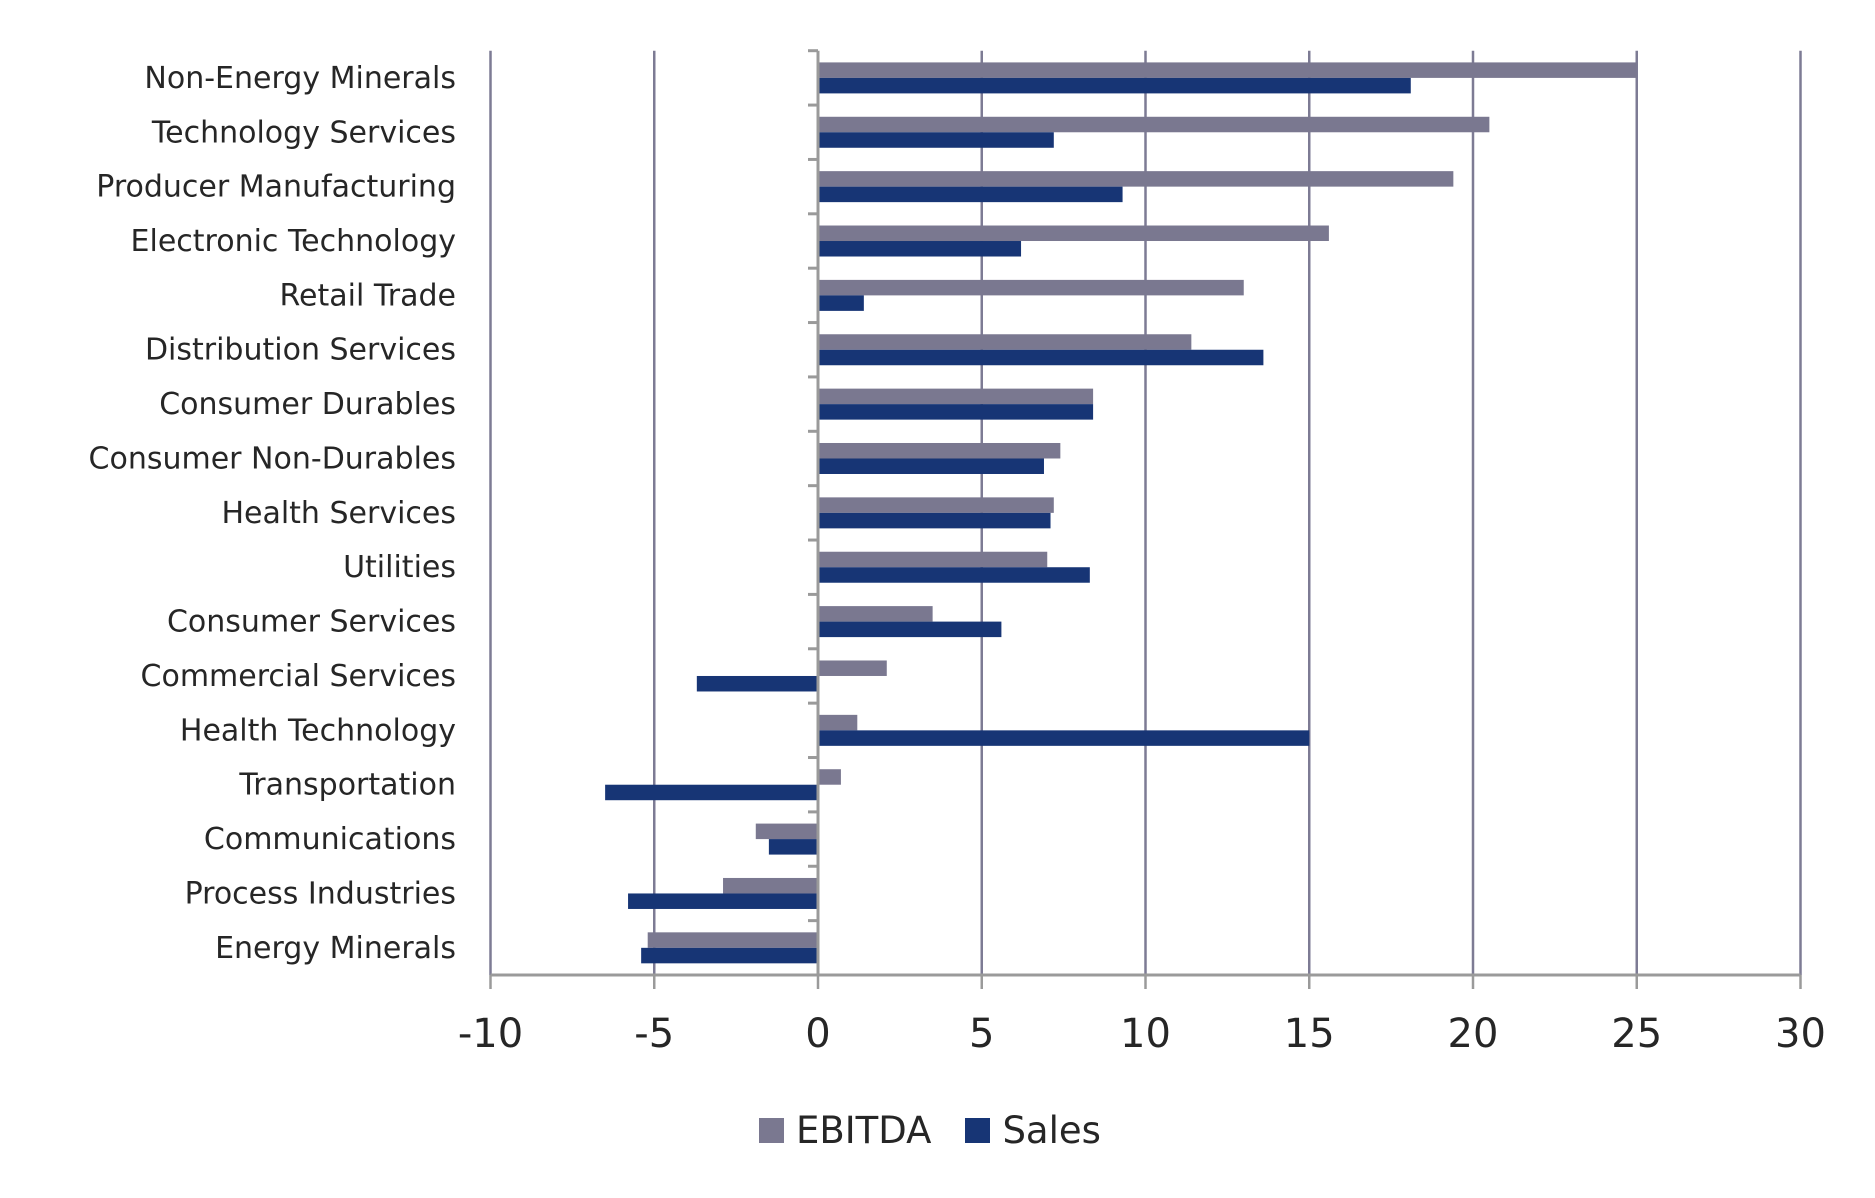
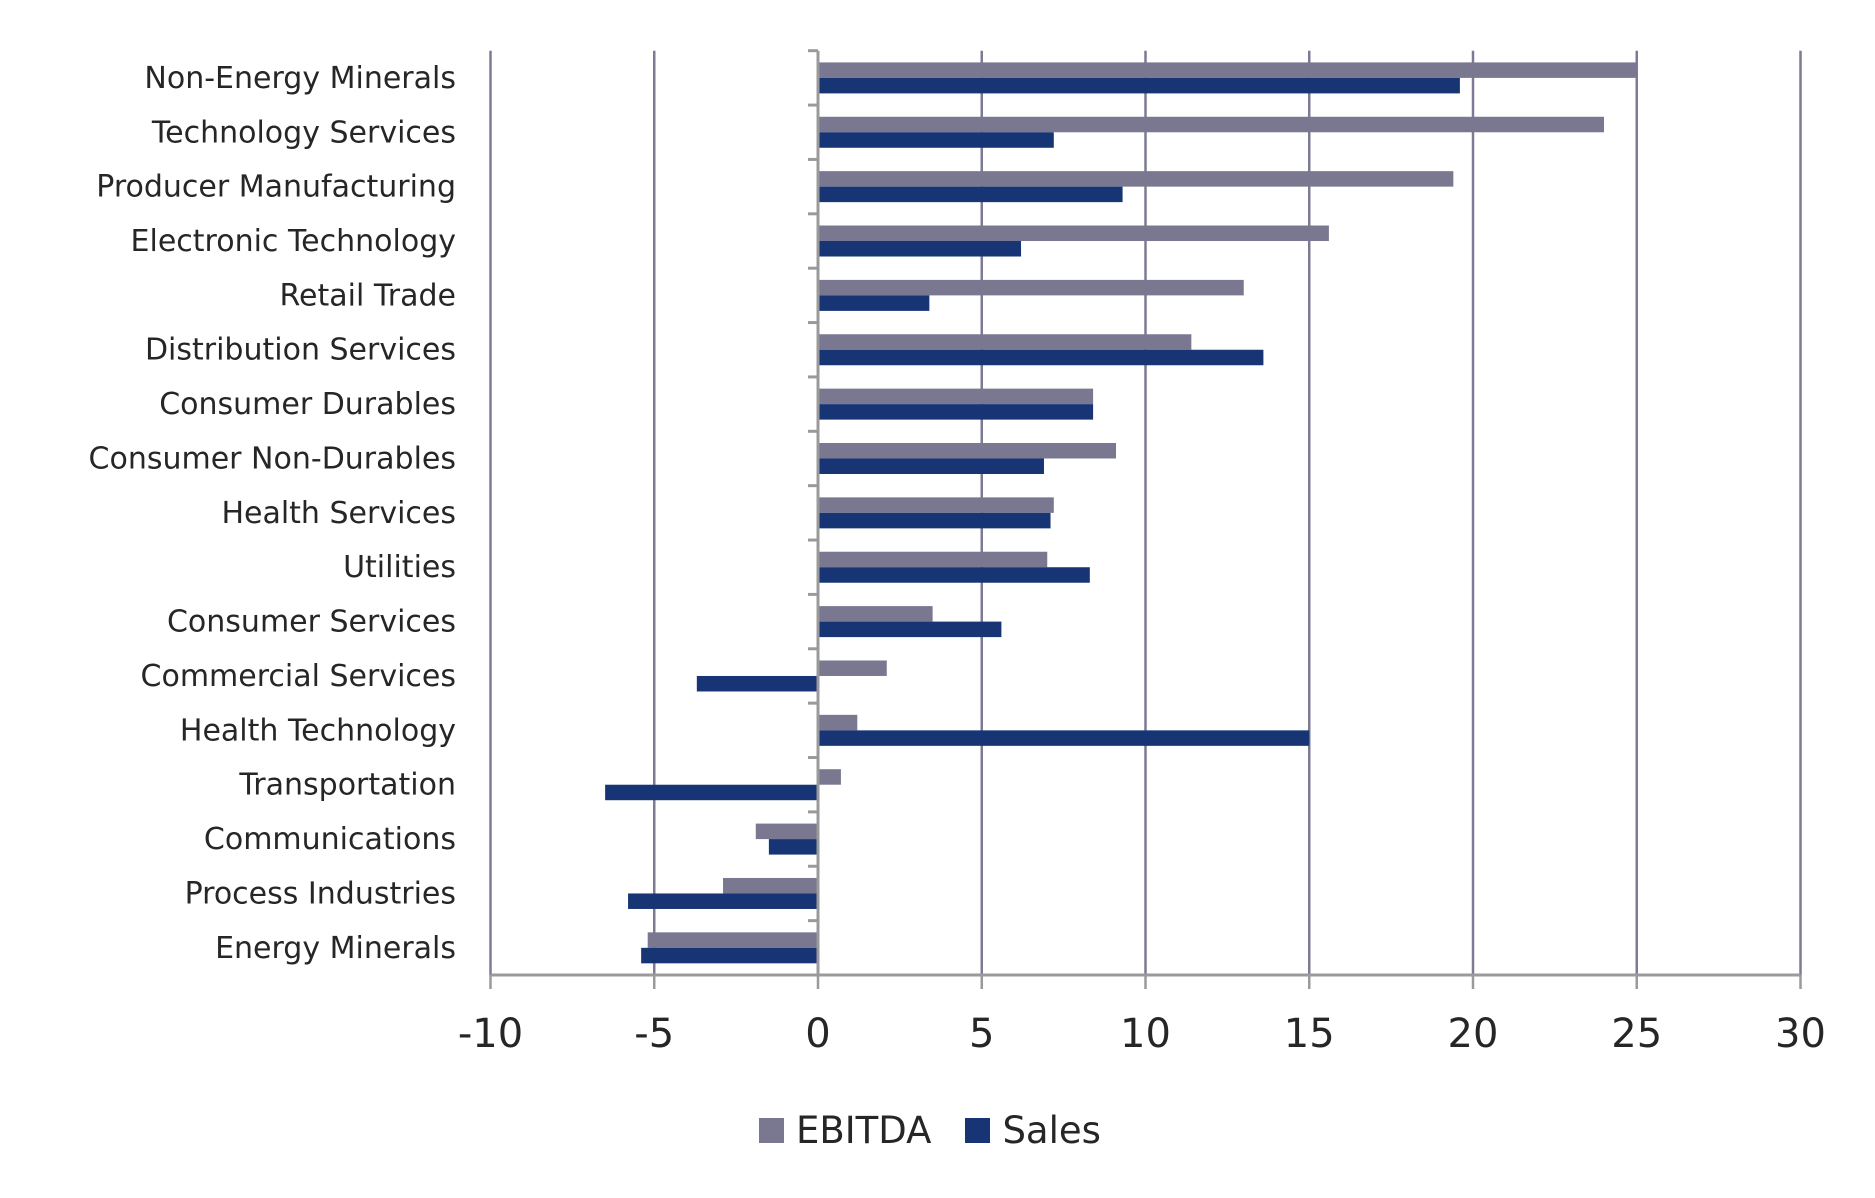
Sales/Non-Energy Minerals: 18.1 -> 19.6
EBITDA/Technology Services: 20.5 -> 24.0
Sales/Retail Trade: 1.4 -> 3.4
EBITDA/Consumer Non-Durables: 7.4 -> 9.1
